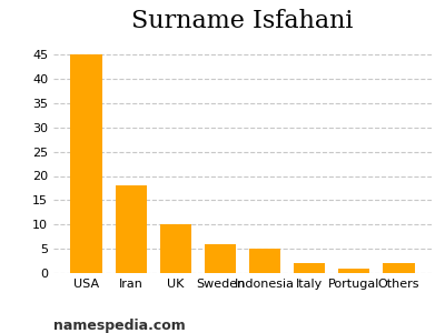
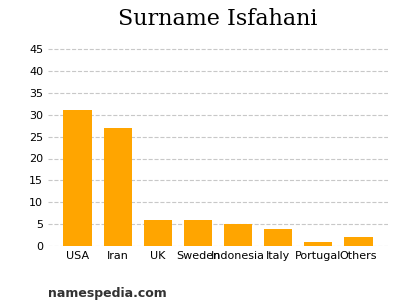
USA: 45 -> 31
Iran: 18 -> 27
UK: 10 -> 6
Italy: 2 -> 4
